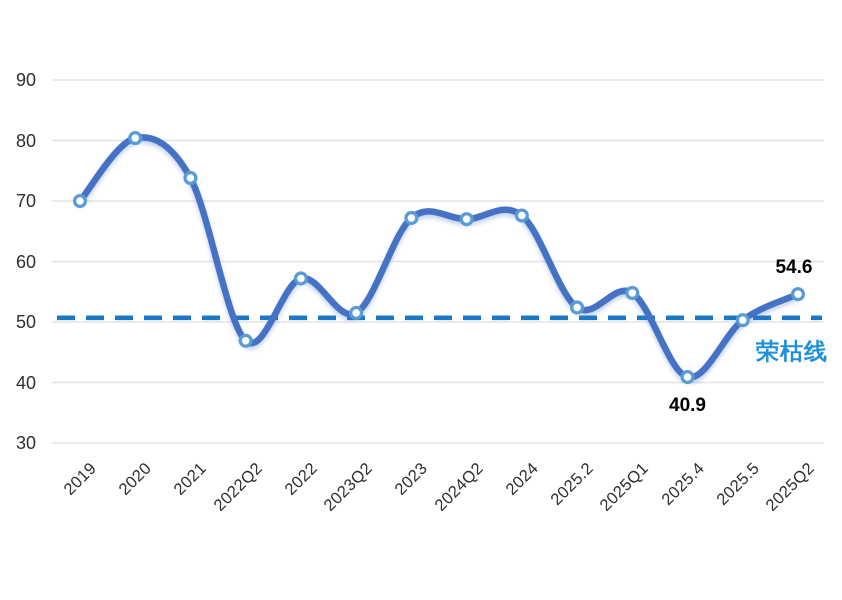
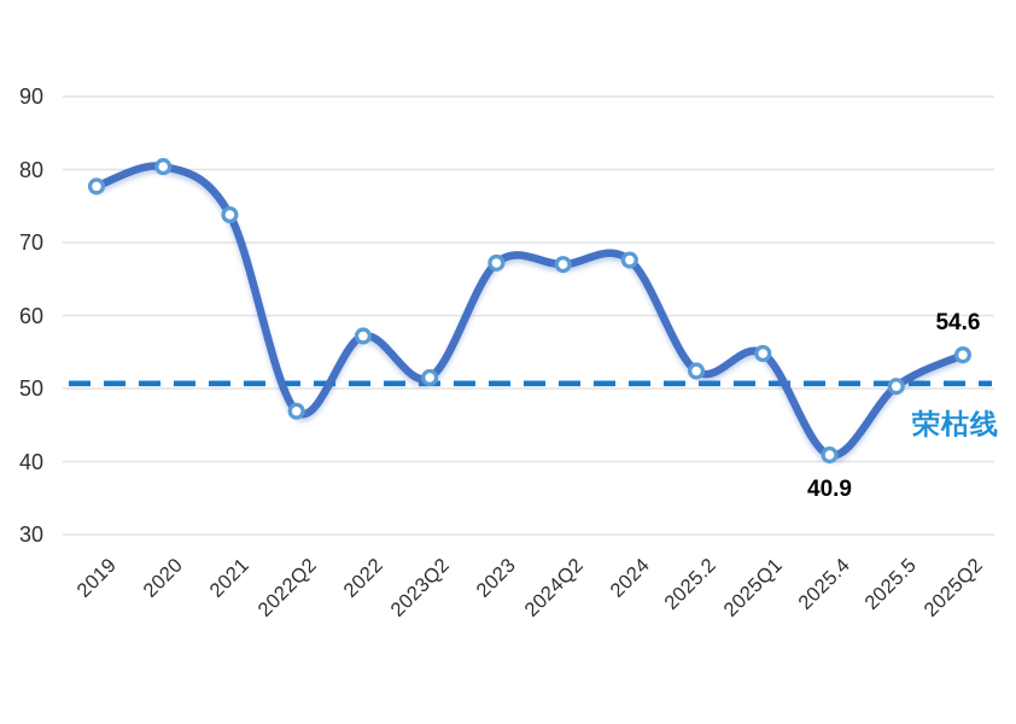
2019: 70 -> 78
